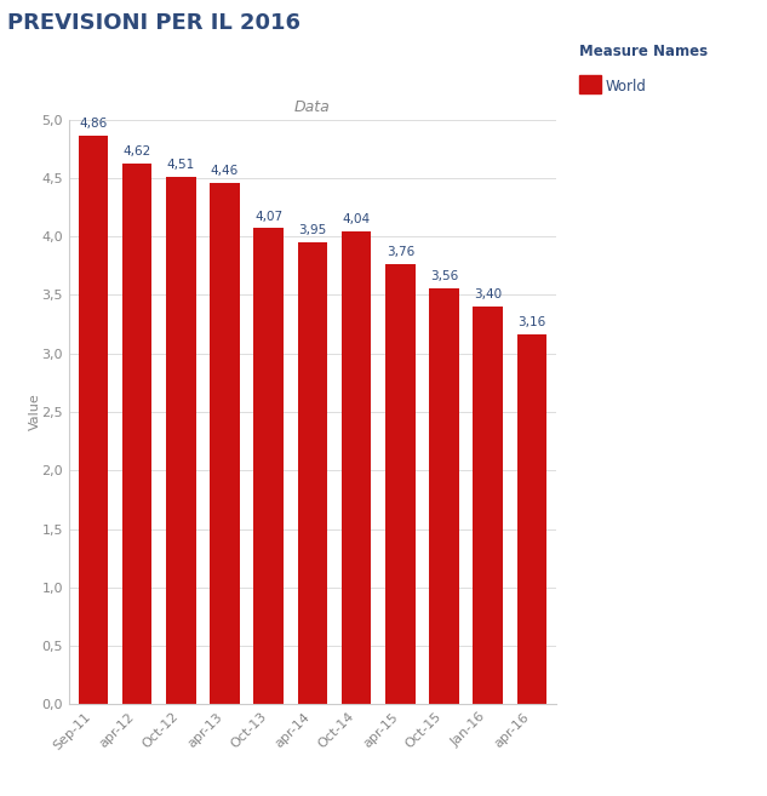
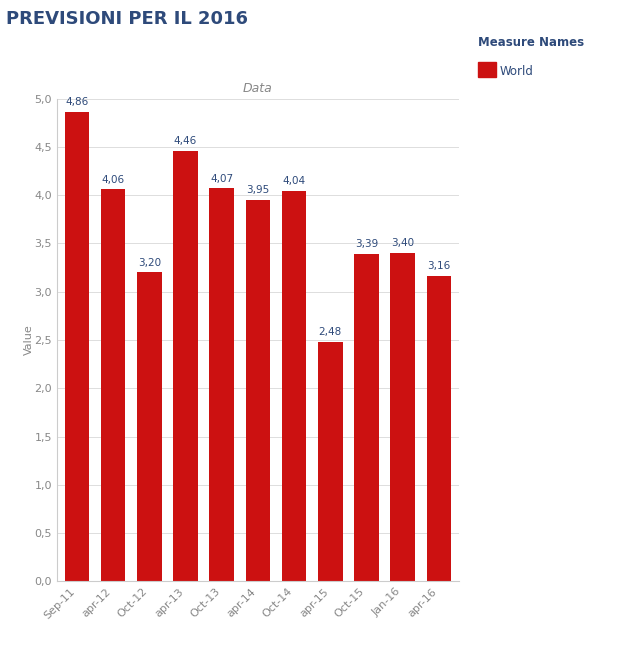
apr-12: 4,62 -> 4,06
Oct-12: 4,51 -> 3,20
apr-15: 3,76 -> 2,48
Oct-15: 3,56 -> 3,39
